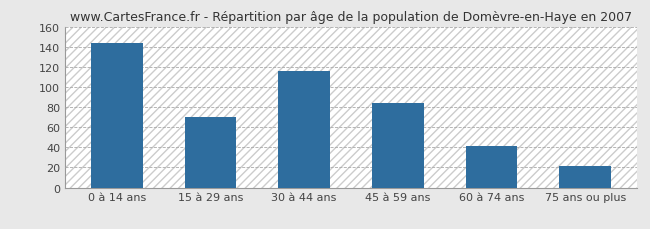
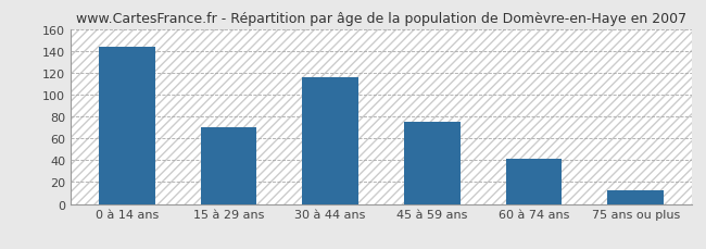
45 à 59 ans: 84 -> 75
75 ans ou plus: 21 -> 13
